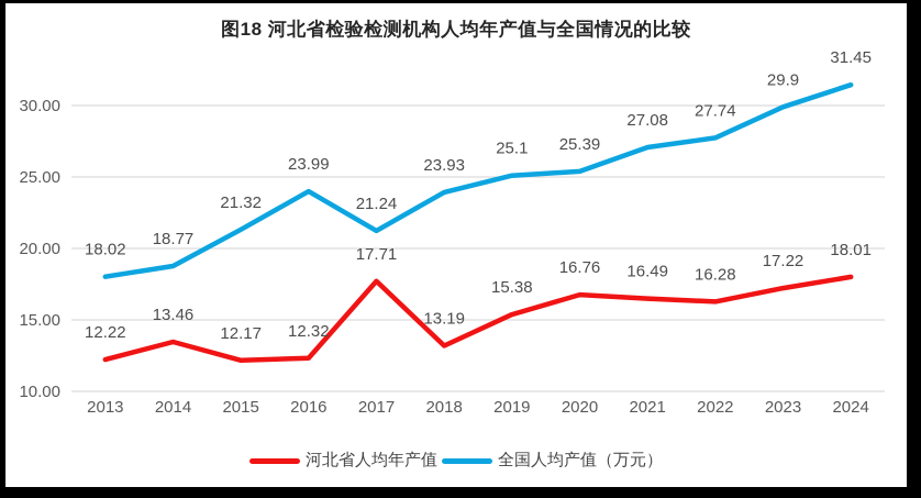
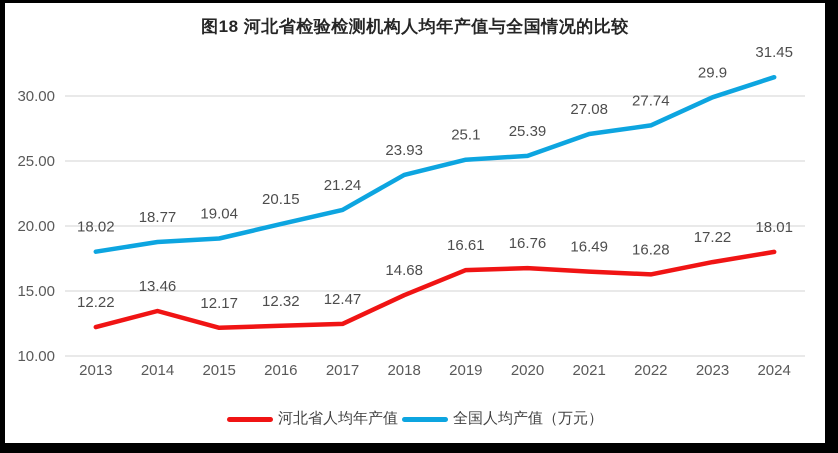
全国人均产值（万元）/2015: 21.32 -> 19.04
全国人均产值（万元）/2016: 23.99 -> 20.15
河北省人均年产值/2017: 17.71 -> 12.47
河北省人均年产值/2018: 13.19 -> 14.68
河北省人均年产值/2019: 15.38 -> 16.61
